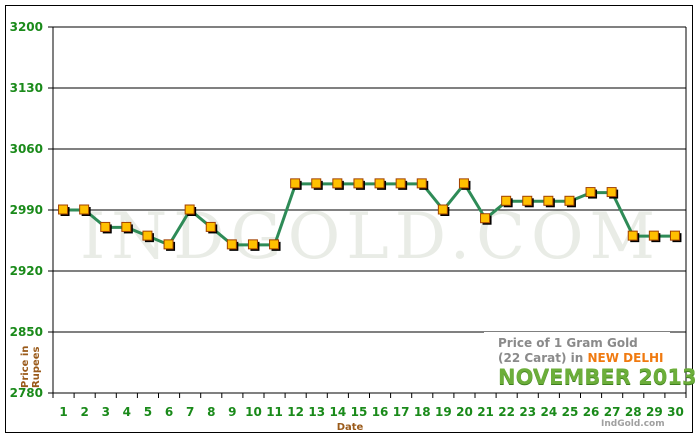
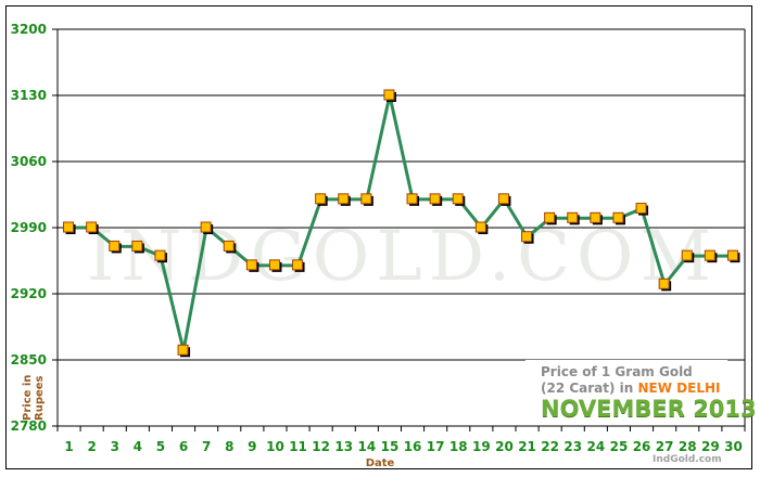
6: 2950 -> 2860
15: 3020 -> 3130
27: 3010 -> 2930
